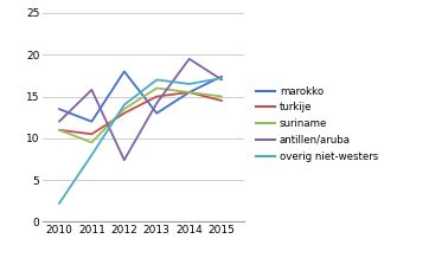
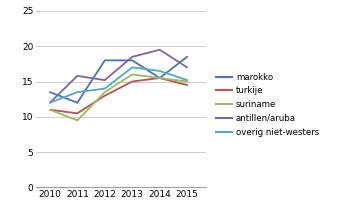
overig niet-westers/2010: 2.2 -> 12.0
overig niet-westers/2011: 8.0 -> 13.5
antillen/aruba/2012: 7.4 -> 15.2
marokko/2013: 13.0 -> 18.0
antillen/aruba/2013: 14.2 -> 18.5
marokko/2015: 17.4 -> 18.5
overig niet-westers/2015: 17.2 -> 15.2
